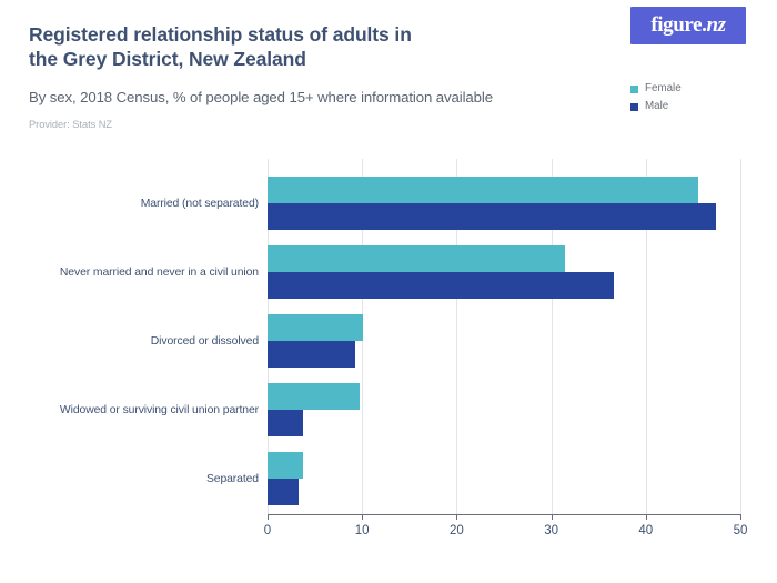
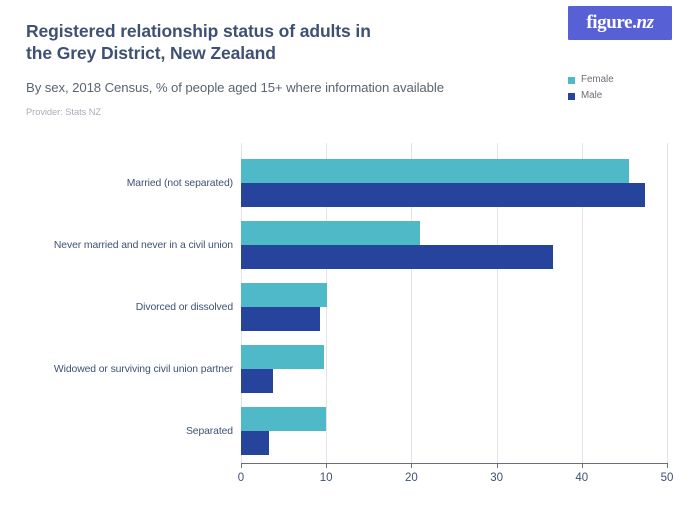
Female/Never married and never in a civil union: 31 -> 21
Female/Separated: 4 -> 10
